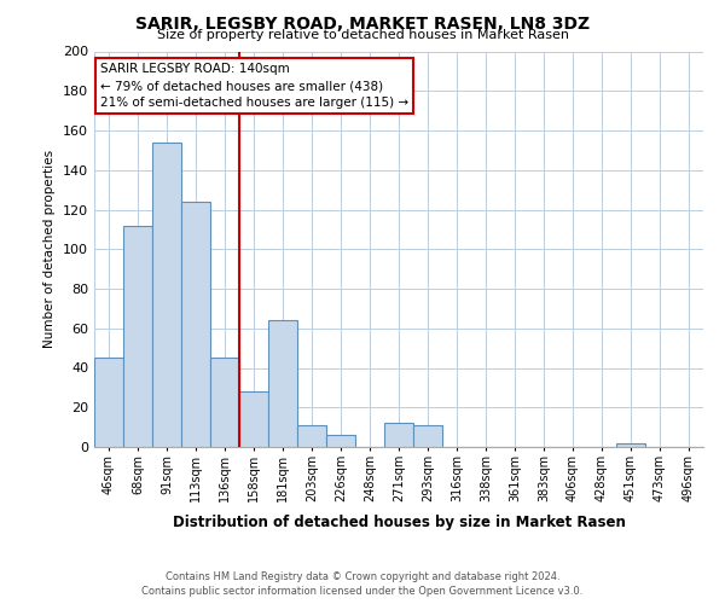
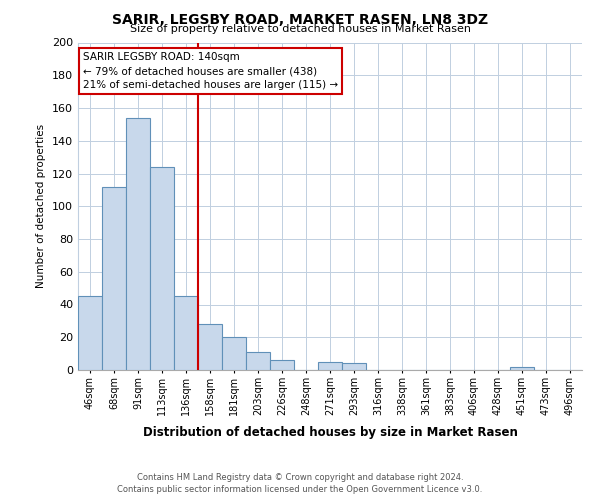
181sqm: 64 -> 20
271sqm: 12 -> 5
293sqm: 11 -> 4
